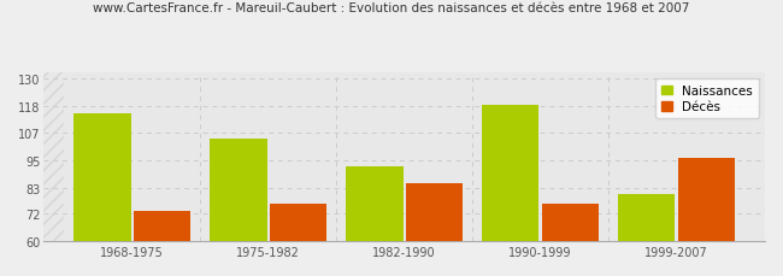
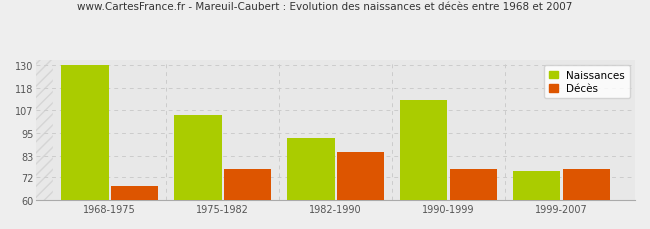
Naissances/1968-1975: 115 -> 130
Décès/1968-1975: 73 -> 67
Naissances/1990-1999: 119 -> 112
Naissances/1999-2007: 80 -> 75
Décès/1999-2007: 96 -> 76
